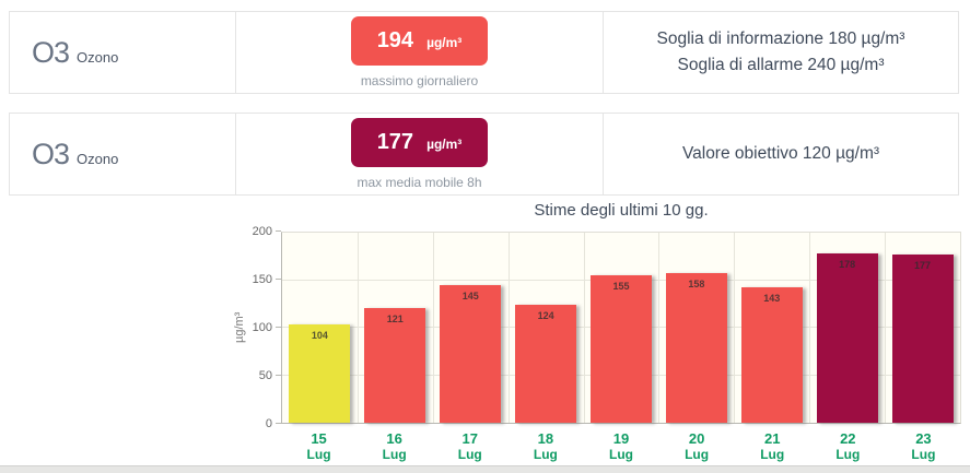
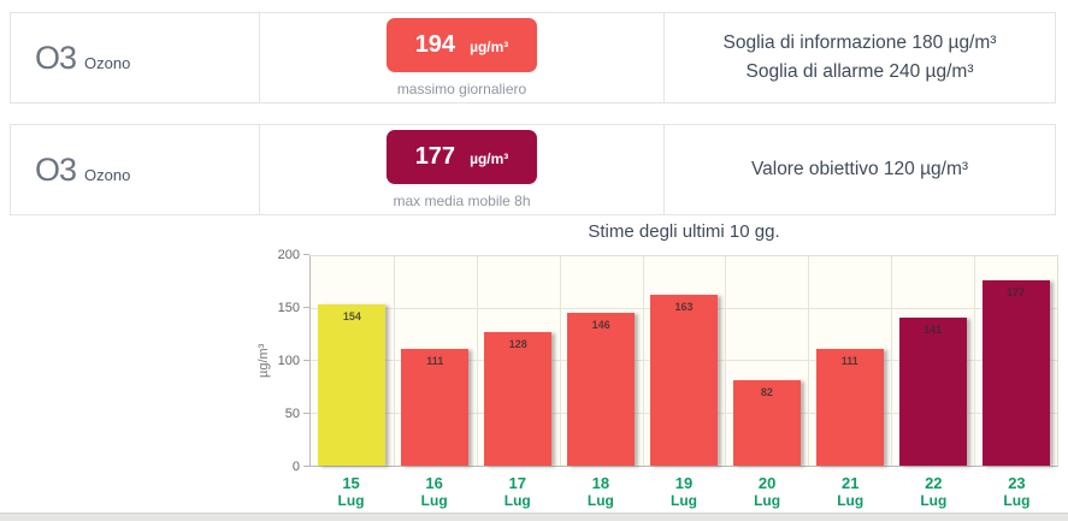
15 Lug: 104 -> 154
16 Lug: 121 -> 111
17 Lug: 145 -> 128
18 Lug: 124 -> 146
19 Lug: 155 -> 163
20 Lug: 158 -> 82
21 Lug: 143 -> 111
22 Lug: 178 -> 141
